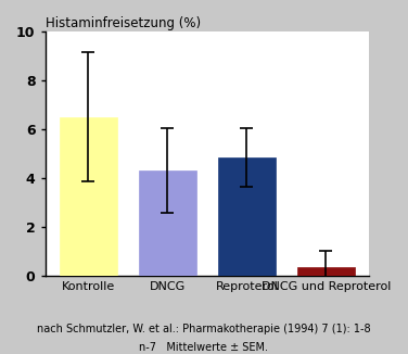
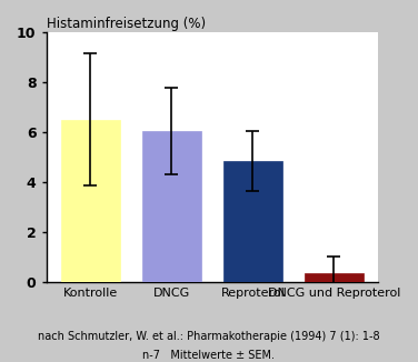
DNCG: 4.30 -> 6.05
